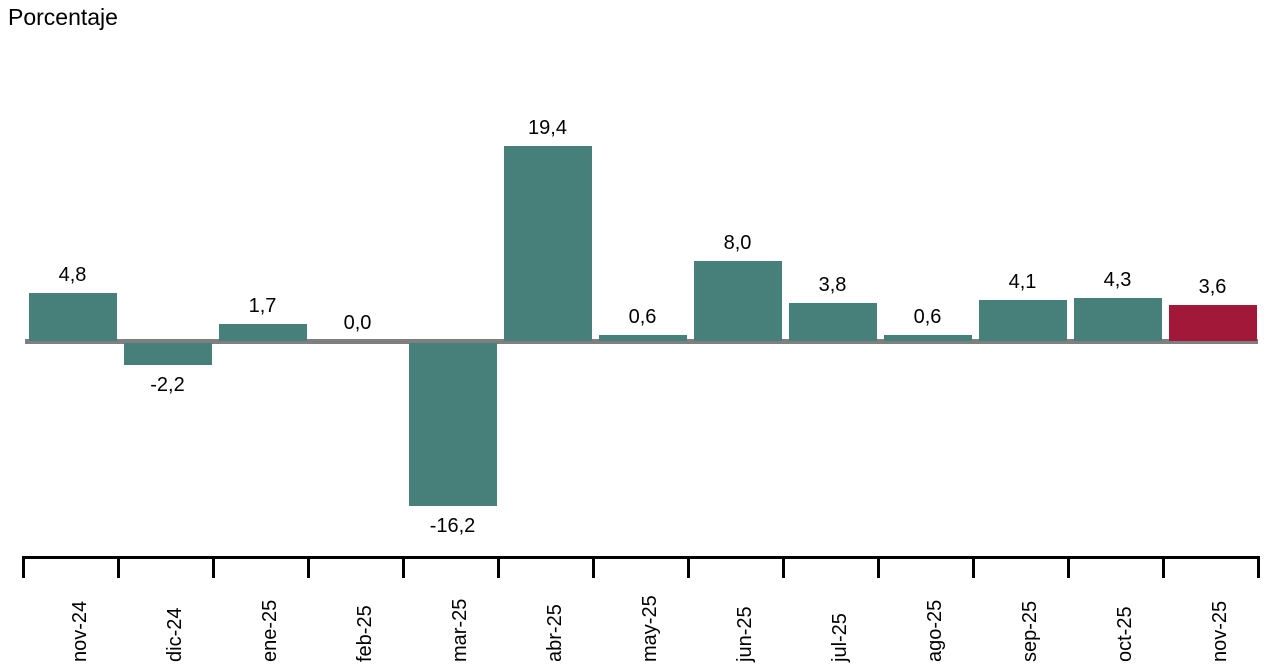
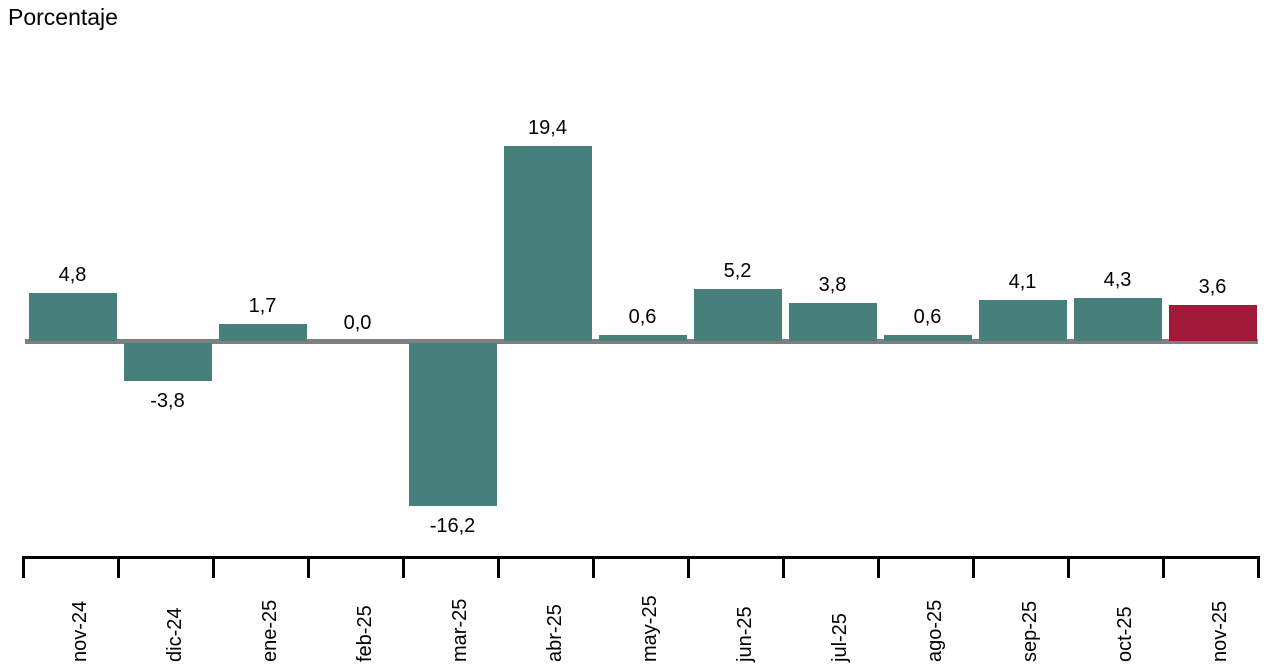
dic-24: -2,2 -> -3,8
jun-25: 8,0 -> 5,2
